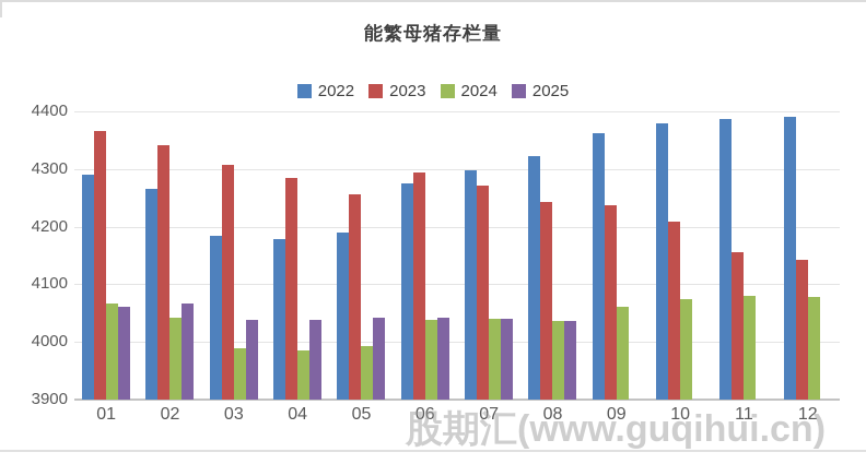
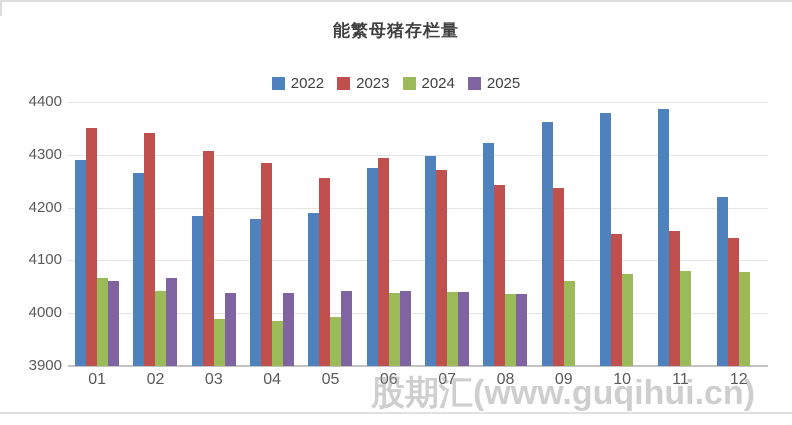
2023/01: 4370 -> 4350
2023/10: 4210 -> 4150
2022/12: 4390 -> 4220
